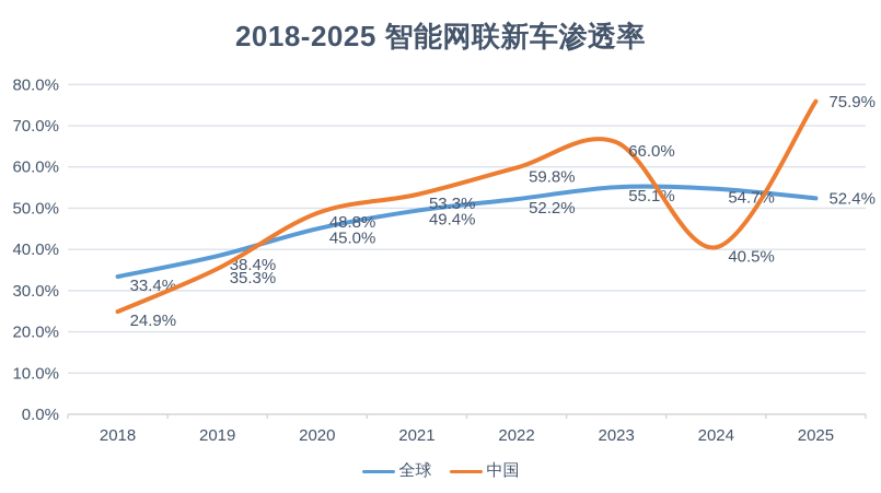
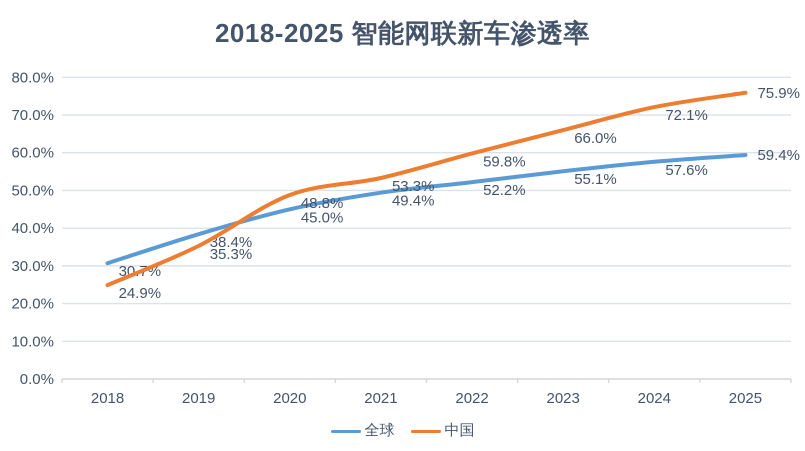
全球/2018: 33.4% -> 30.7%
全球/2024: 54.7% -> 57.6%
中国/2024: 40.5% -> 72.1%
全球/2025: 52.4% -> 59.4%
